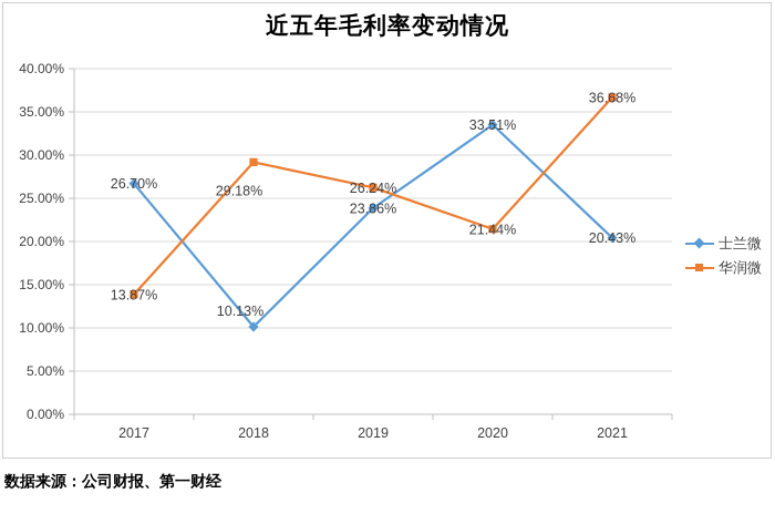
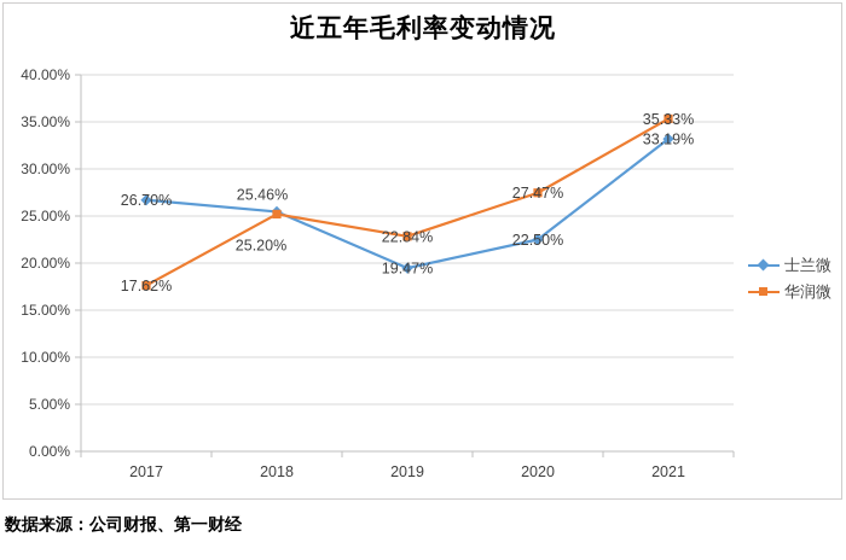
华润微/2017: 13.87% -> 17.62%
士兰微/2018: 10.13% -> 25.46%
华润微/2018: 29.18% -> 25.20%
士兰微/2019: 23.86% -> 19.47%
华润微/2019: 26.24% -> 22.84%
士兰微/2020: 33.51% -> 22.50%
华润微/2020: 21.44% -> 27.47%
士兰微/2021: 20.43% -> 33.19%
华润微/2021: 36.68% -> 35.33%
